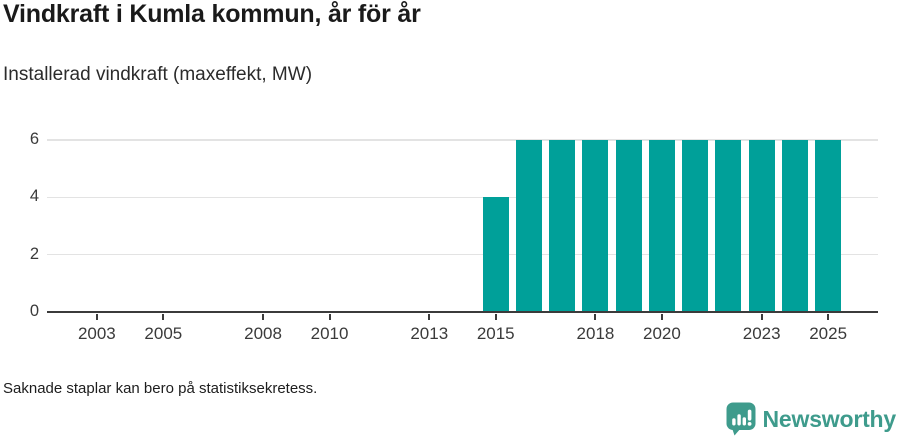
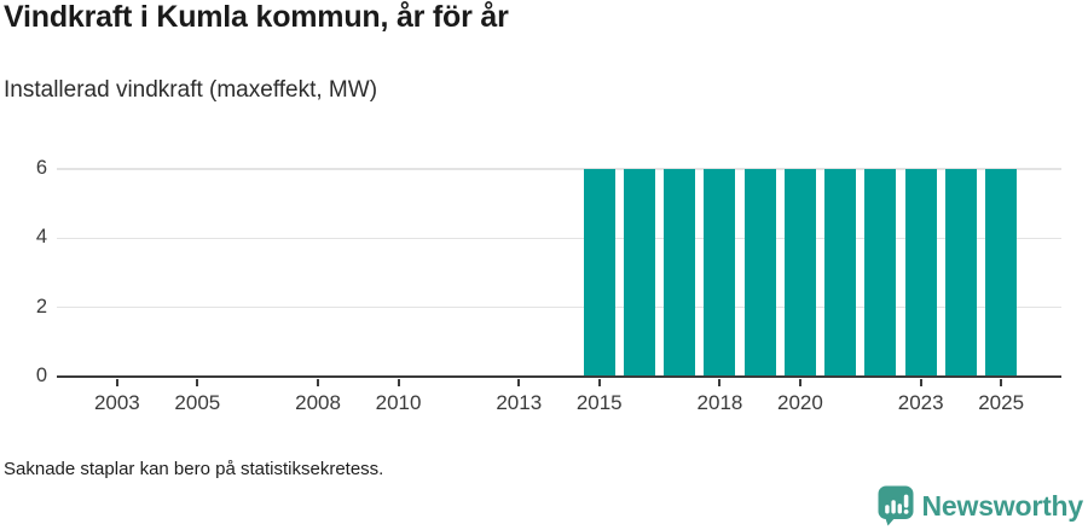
2015: 4 -> 6
